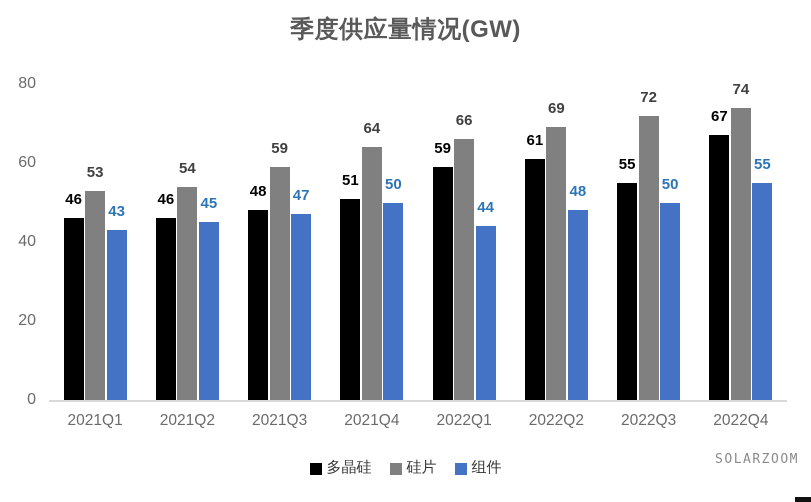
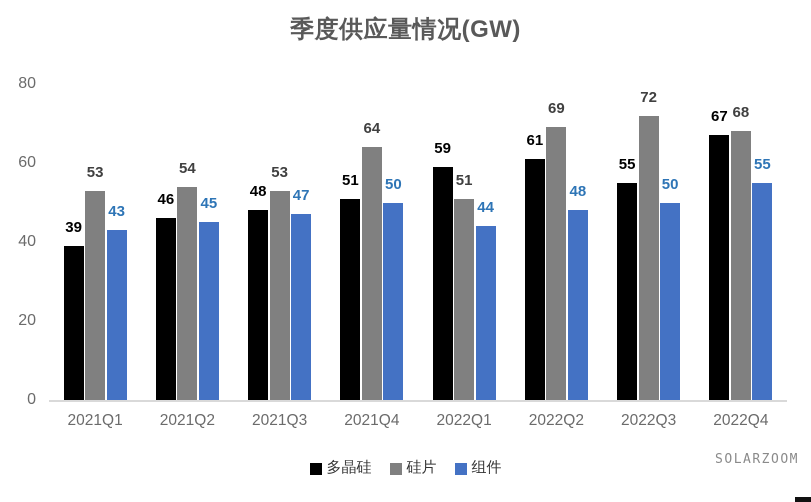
多晶硅/2021Q1: 46 -> 39
硅片/2021Q3: 59 -> 53
硅片/2022Q1: 66 -> 51
硅片/2022Q4: 74 -> 68
